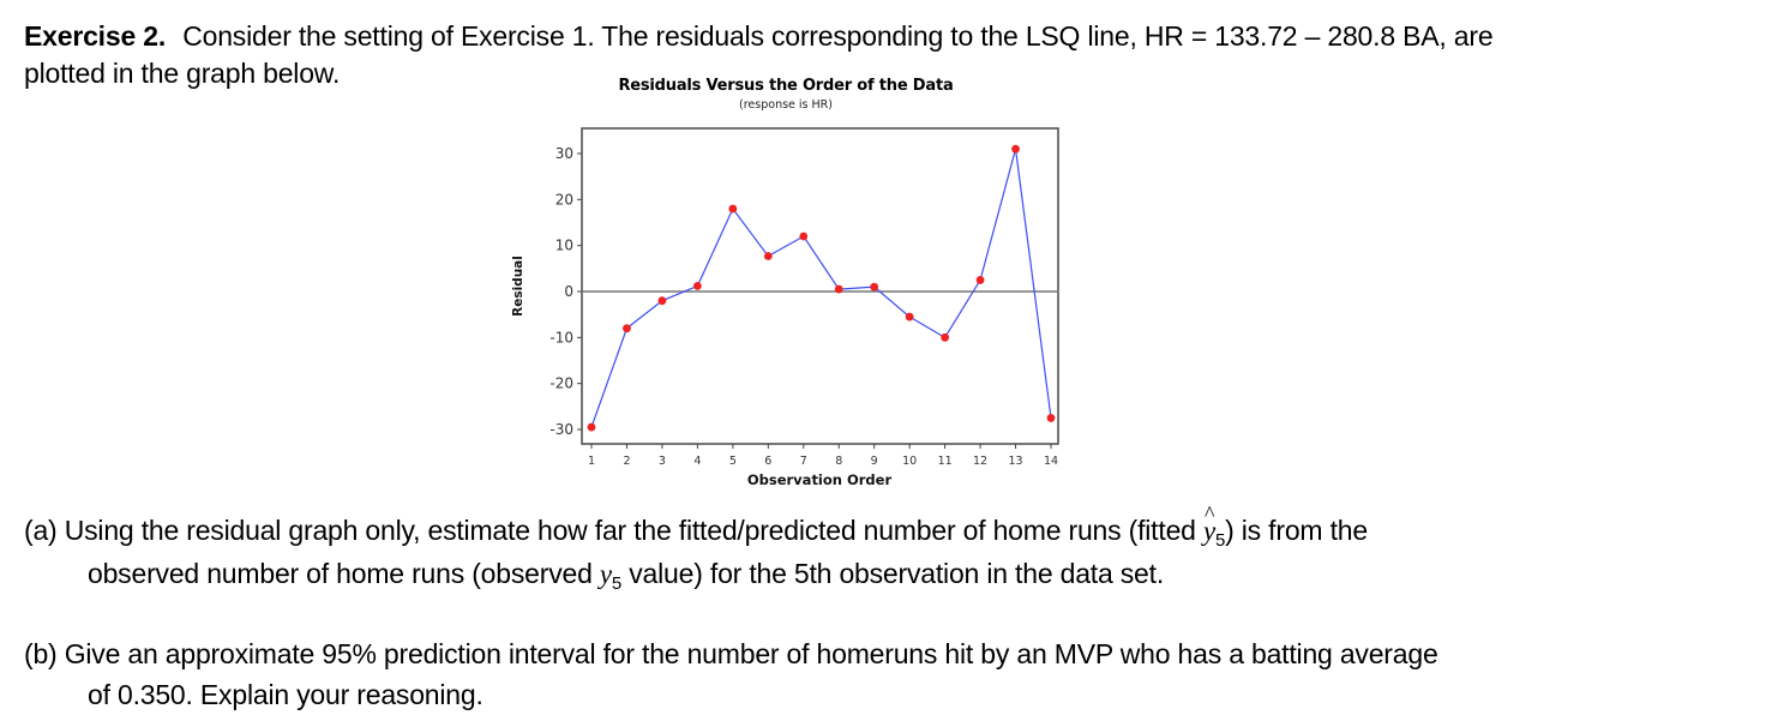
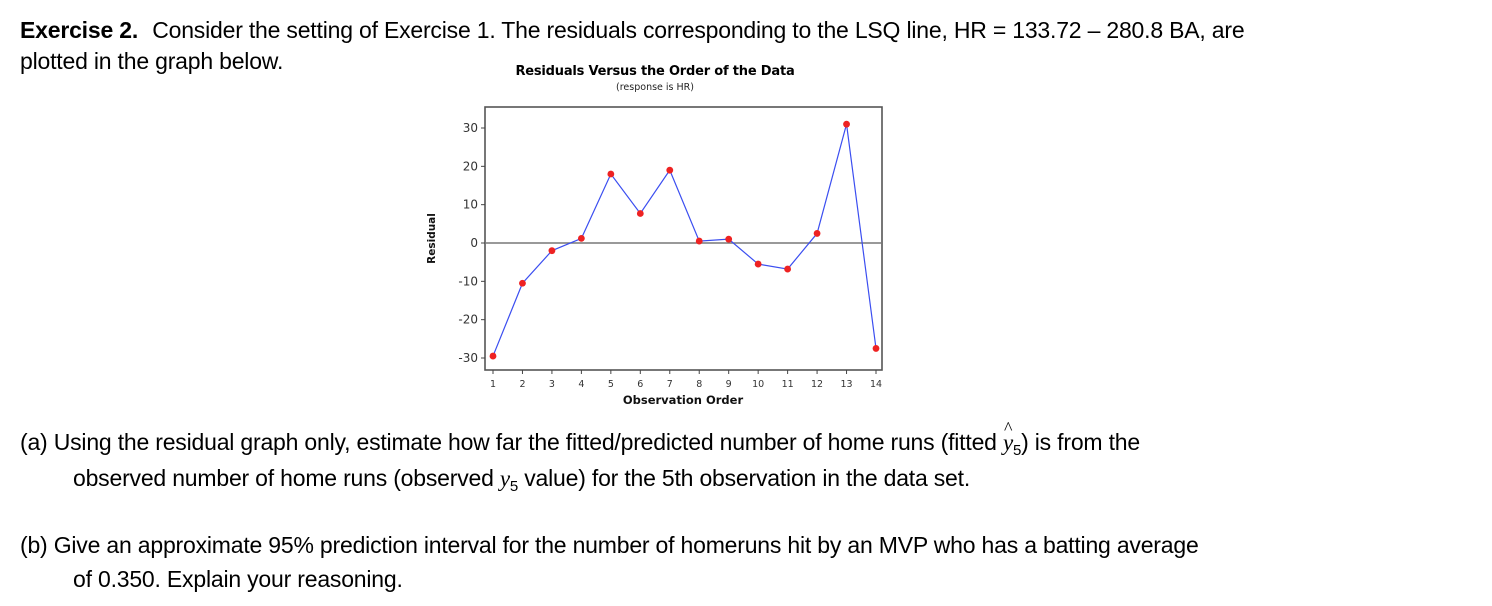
2: -8 -> -10
7: 12 -> 19
11: -10 -> -7
